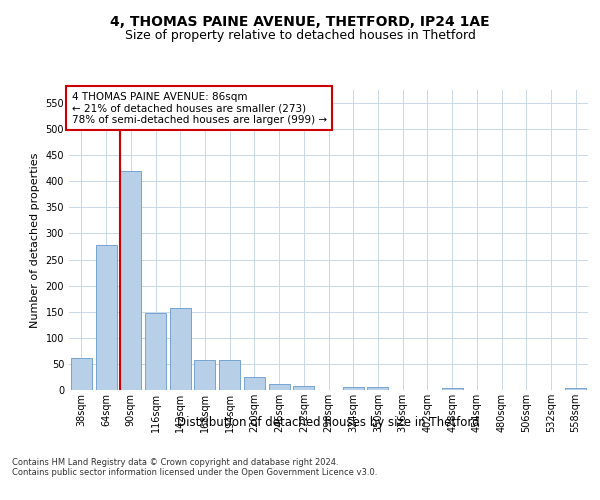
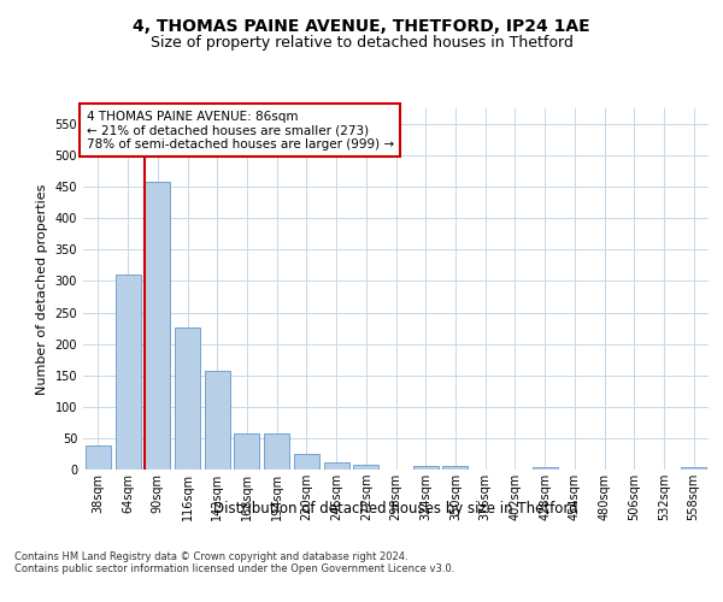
38sqm: 62 -> 39
64sqm: 278 -> 310
90sqm: 420 -> 458
116sqm: 148 -> 227
